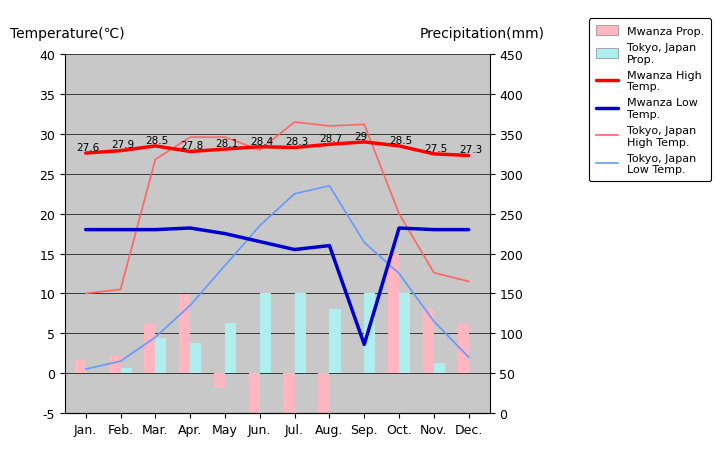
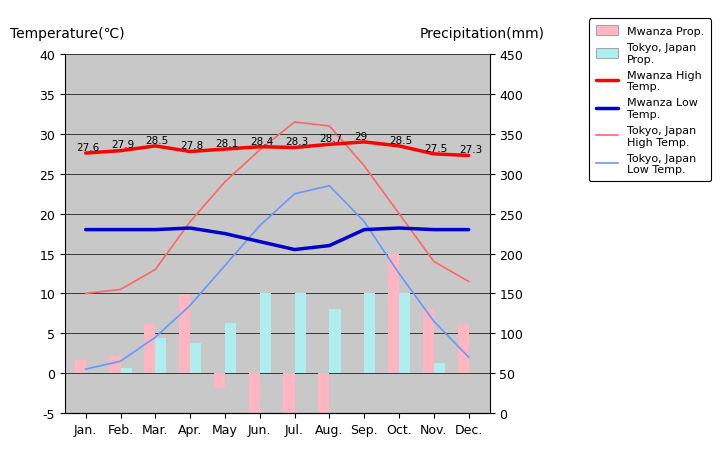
Tokyo, Japan High Temp./Mar.: 26.8 -> 13.0
Tokyo, Japan High Temp./Apr.: 29.6 -> 19.0
Tokyo, Japan High Temp./May: 29.6 -> 24.0
Mwanza Low Temp./Sep.: 3.6 -> 18.0
Tokyo, Japan High Temp./Sep.: 31.2 -> 26.0
Tokyo, Japan Low Temp./Sep.: 16.4 -> 19.0
Tokyo, Japan High Temp./Nov.: 12.6 -> 14.0
